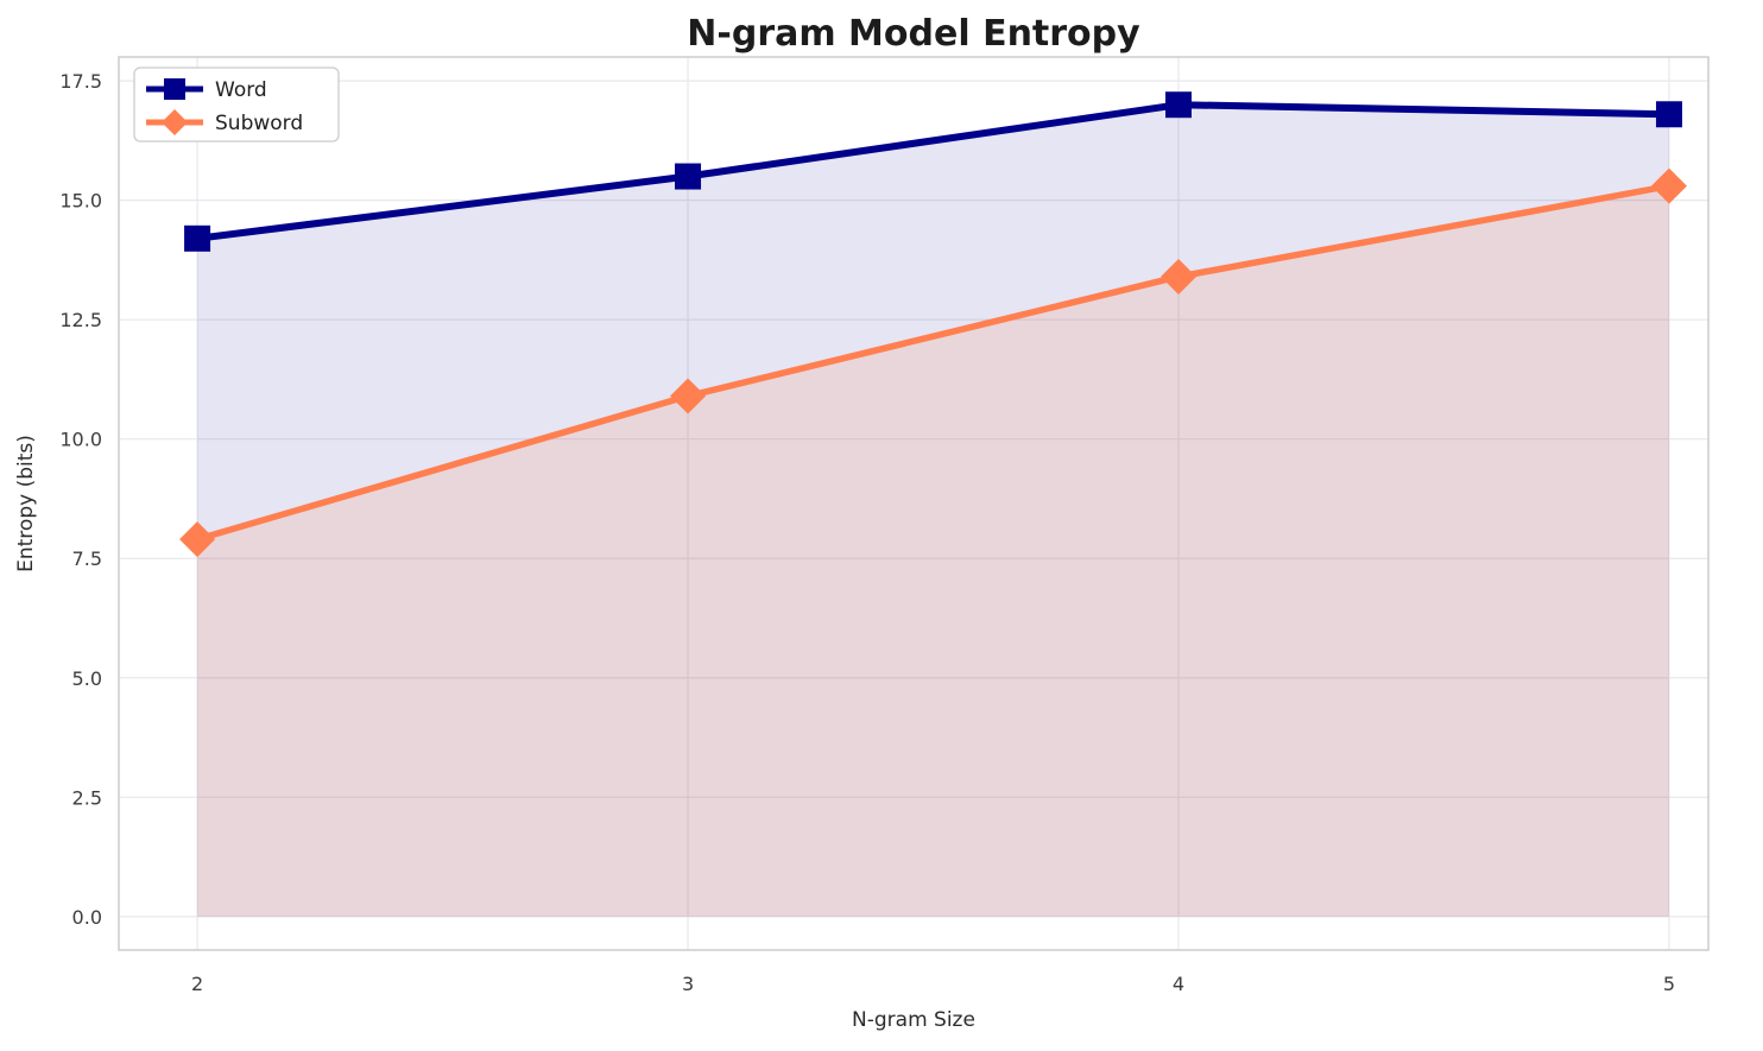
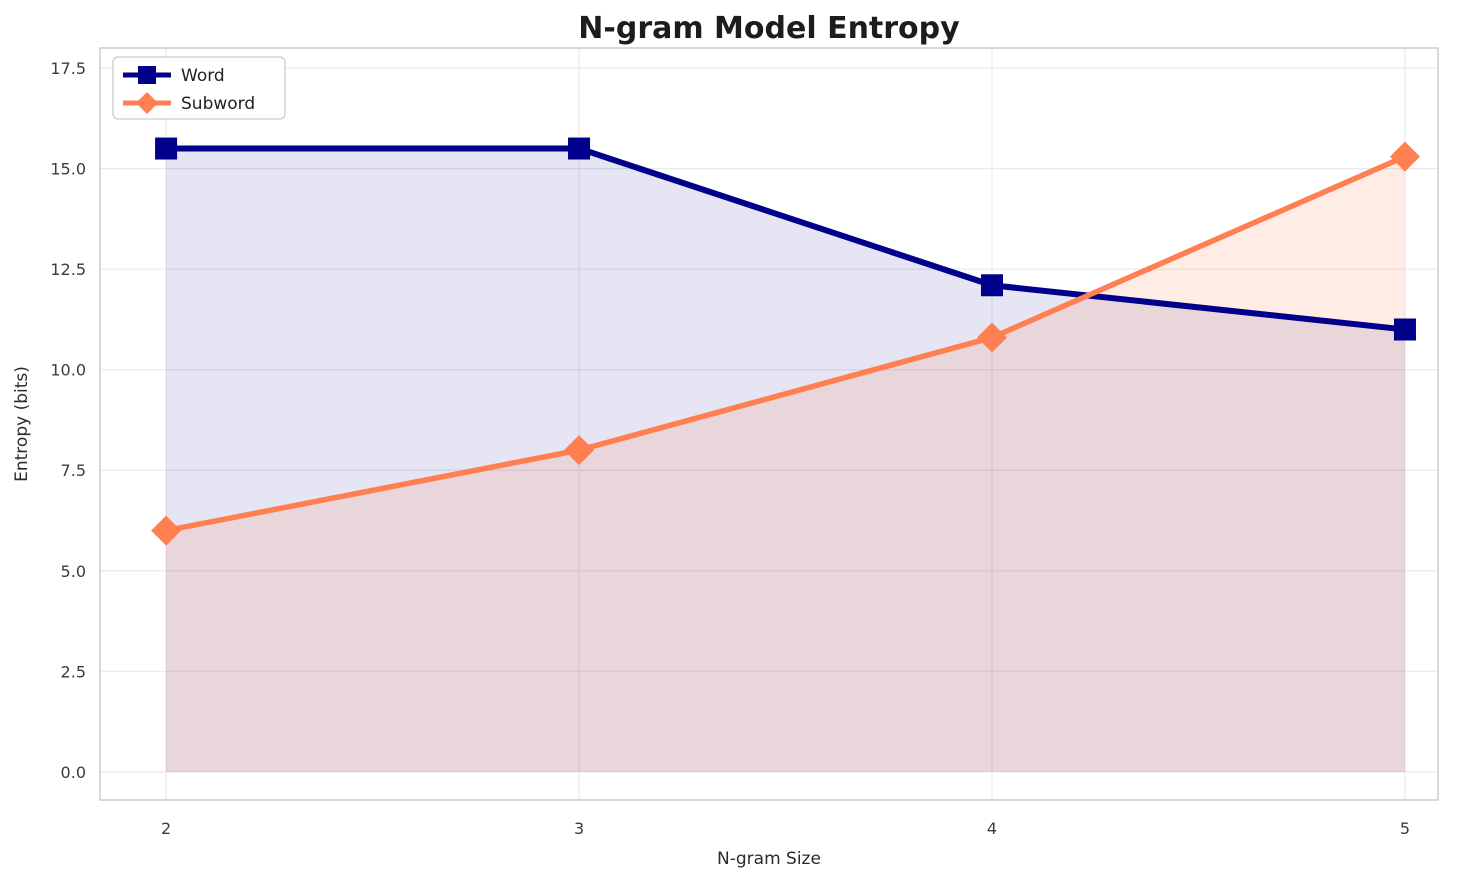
Word/2: 14.2 -> 15.5
Subword/2: 7.9 -> 6.0
Subword/3: 10.9 -> 8.0
Word/4: 17.0 -> 12.1
Subword/4: 13.4 -> 10.8
Word/5: 16.8 -> 11.0
